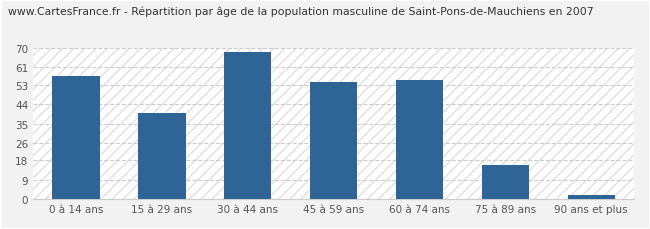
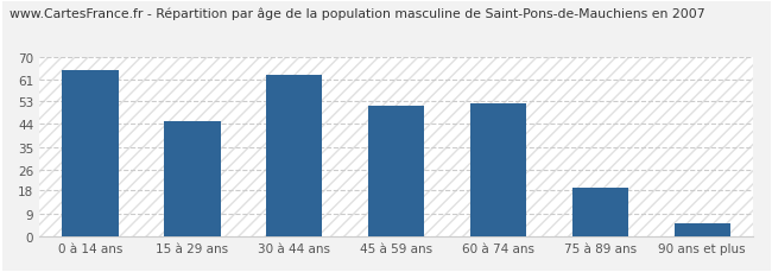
0 à 14 ans: 57 -> 65
15 à 29 ans: 40 -> 45
30 à 44 ans: 68 -> 63
45 à 59 ans: 54 -> 51
60 à 74 ans: 55 -> 52
75 à 89 ans: 16 -> 19
90 ans et plus: 2 -> 5
